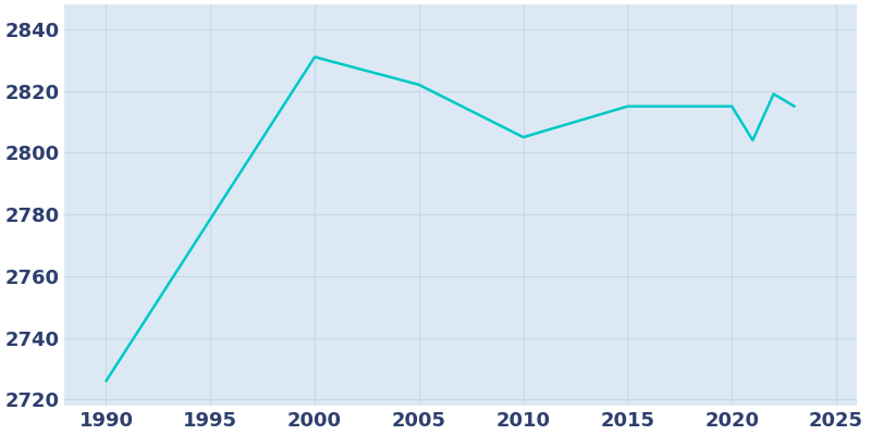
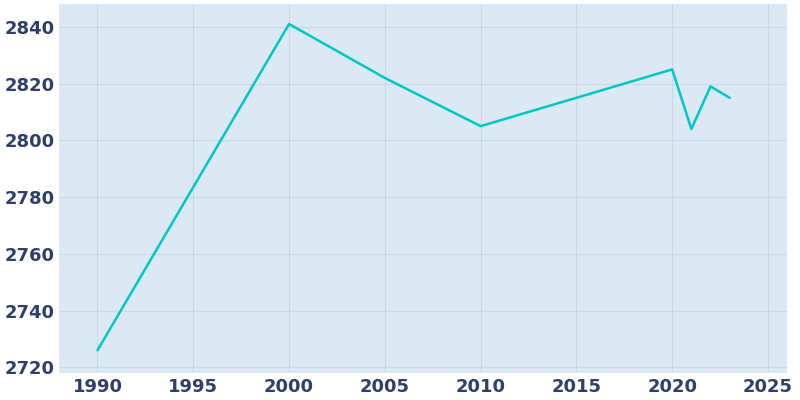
2000: 2831 -> 2841
2020: 2815 -> 2825
